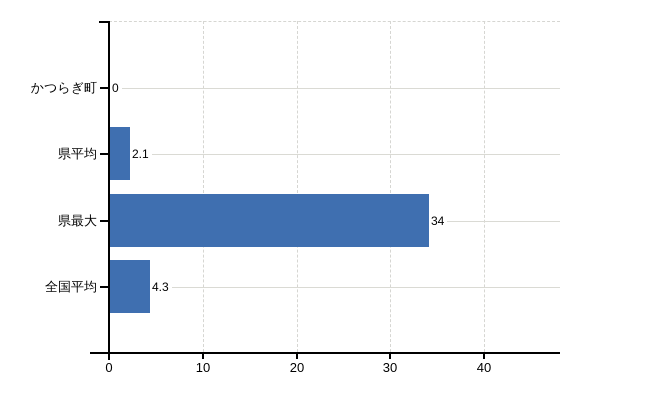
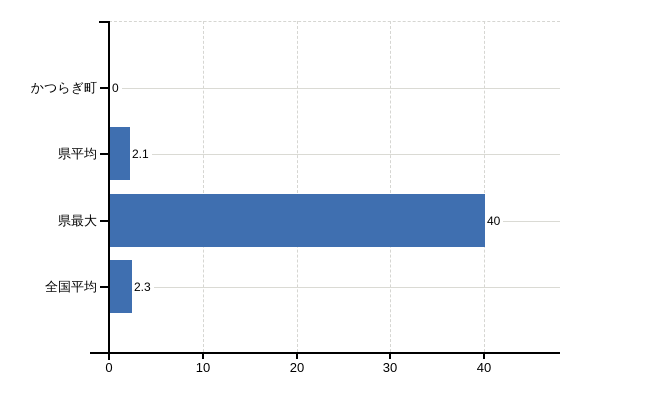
県最大: 34 -> 40
全国平均: 4.3 -> 2.3
